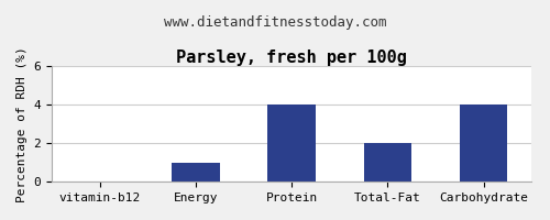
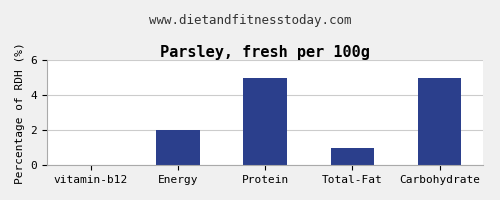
Energy: 1 -> 2
Protein: 4 -> 5
Total-Fat: 2 -> 1
Carbohydrate: 4 -> 5
